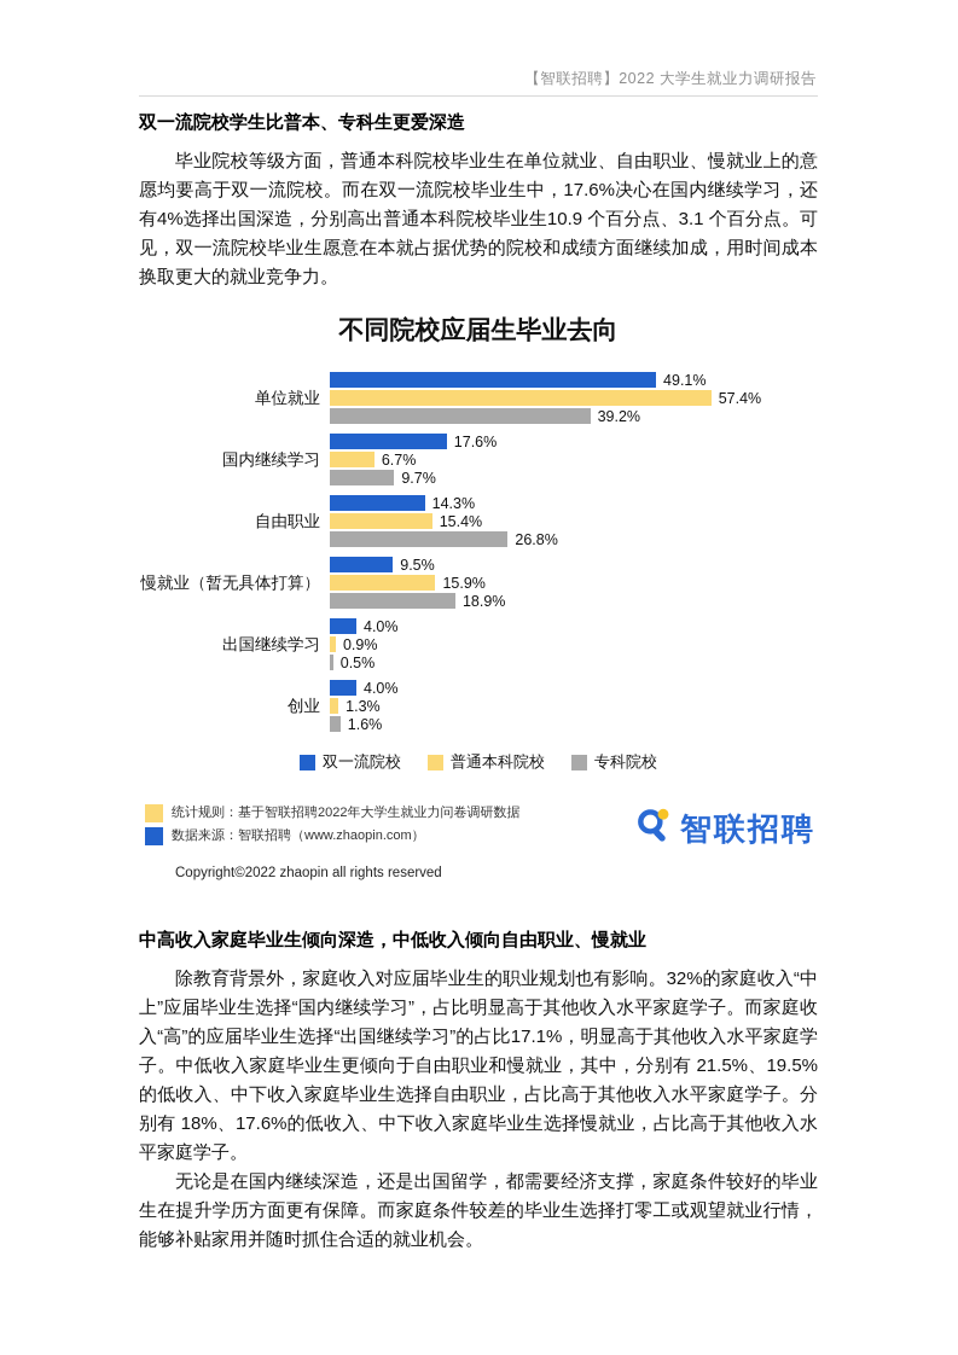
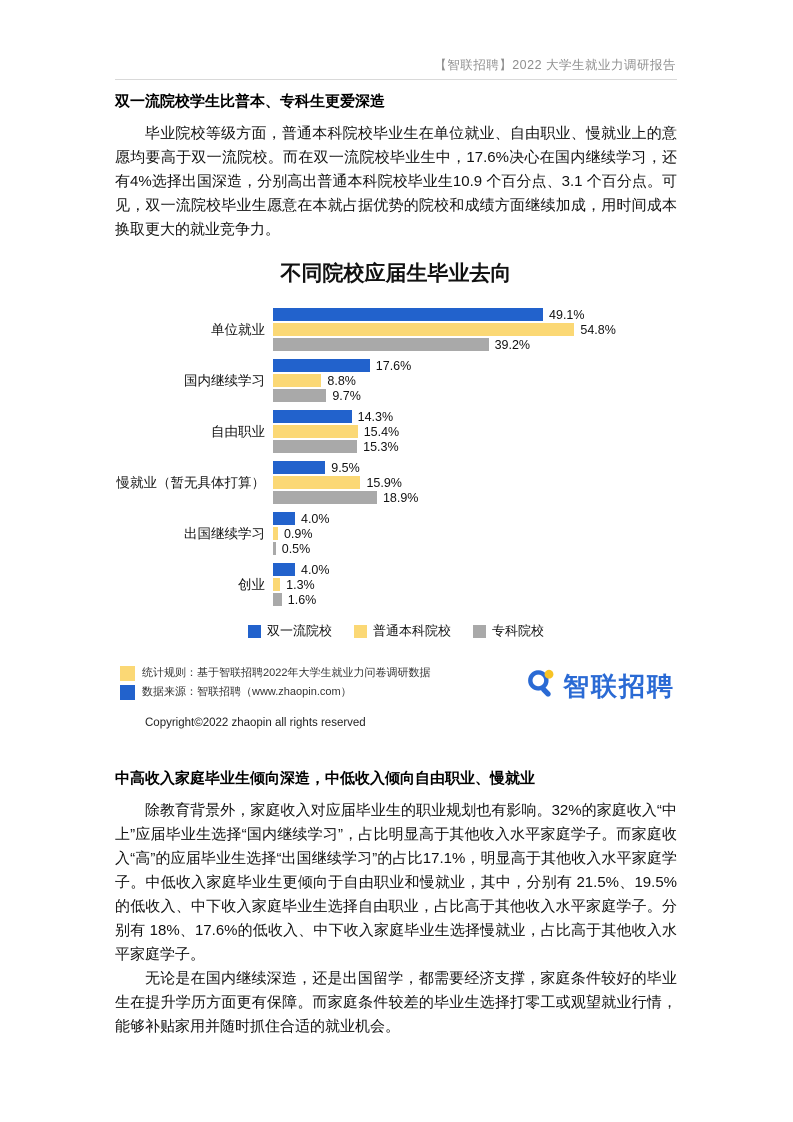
普通本科院校/单位就业: 57.4% -> 54.8%
普通本科院校/国内继续学习: 6.7% -> 8.8%
专科院校/自由职业: 26.8% -> 15.3%
